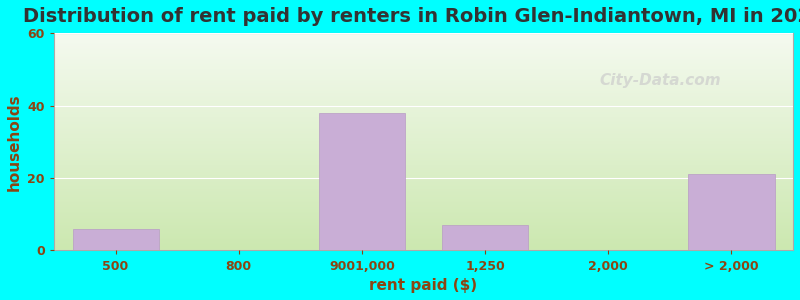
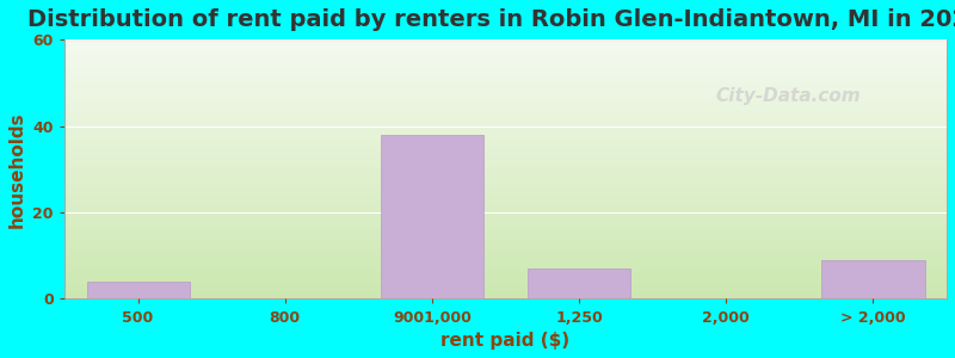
500: 6 -> 4
> 2,000: 21 -> 9
